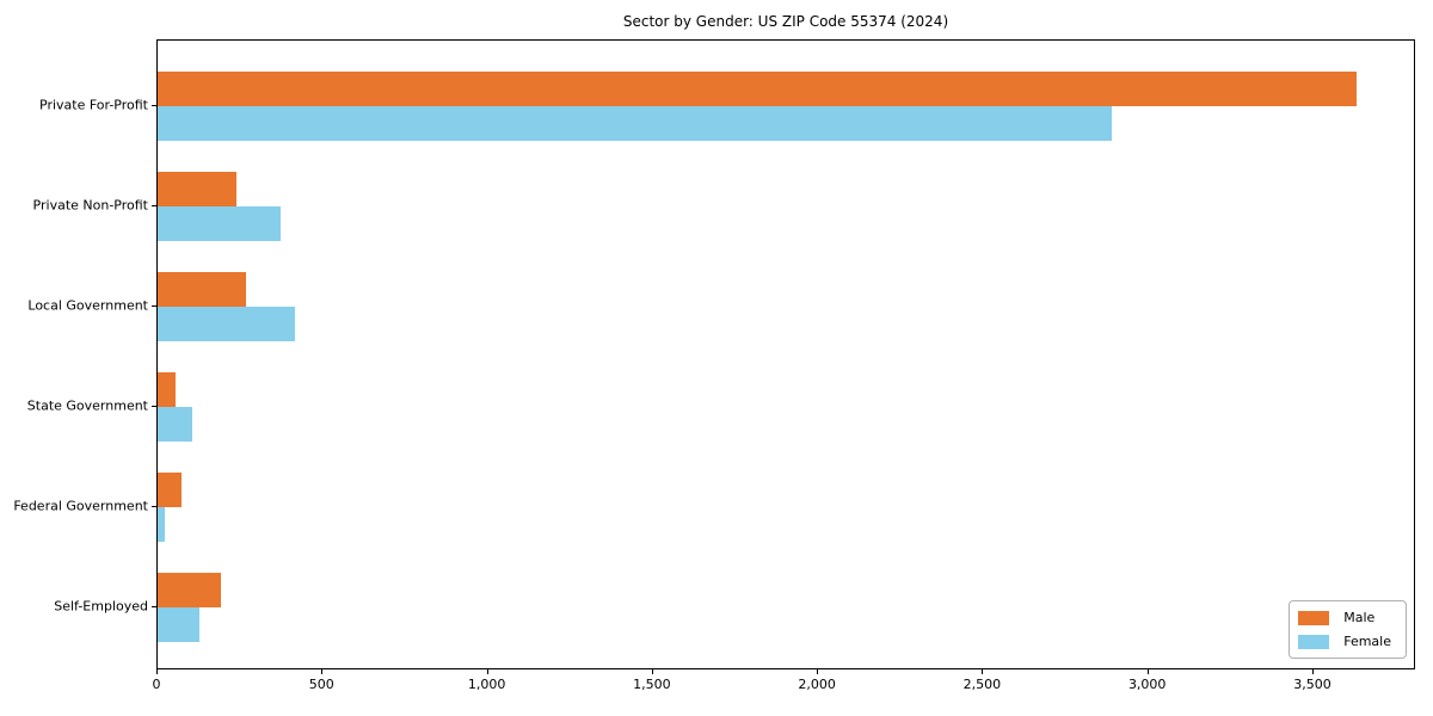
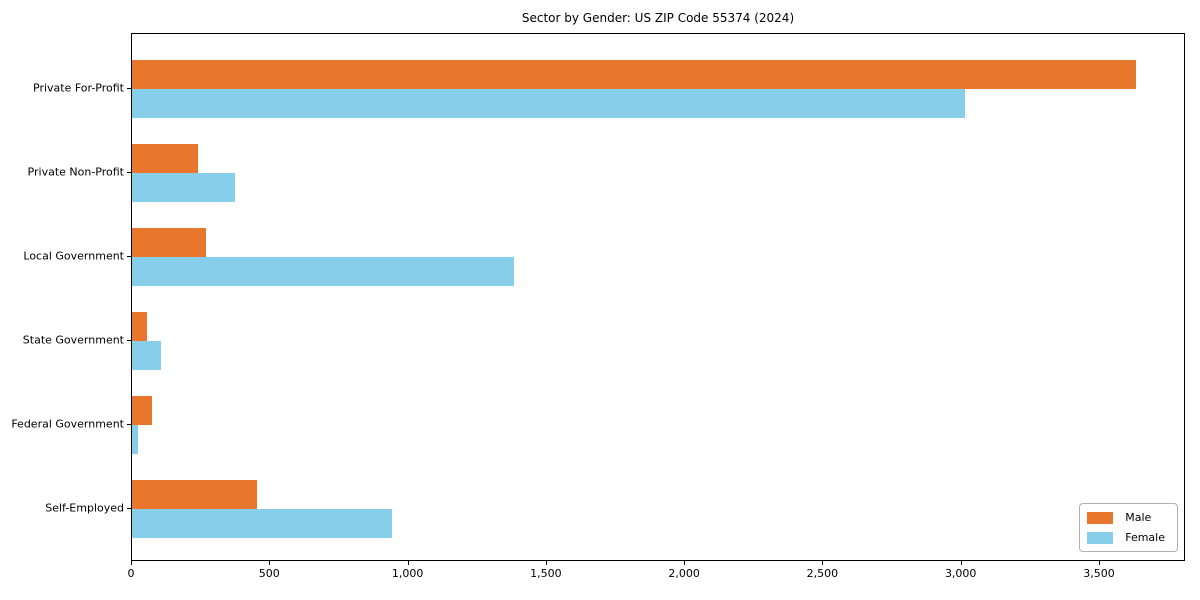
Female/Private For-Profit: 2890 -> 3010
Female/Local Government: 410 -> 1380
Male/Self-Employed: 190 -> 450
Female/Self-Employed: 130 -> 940
